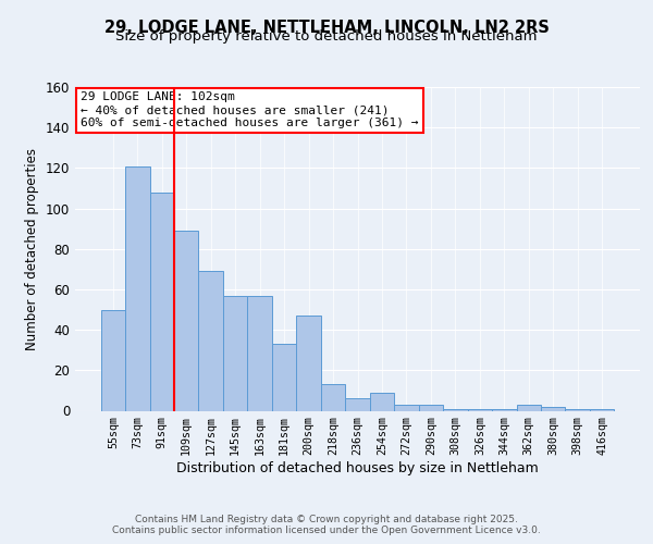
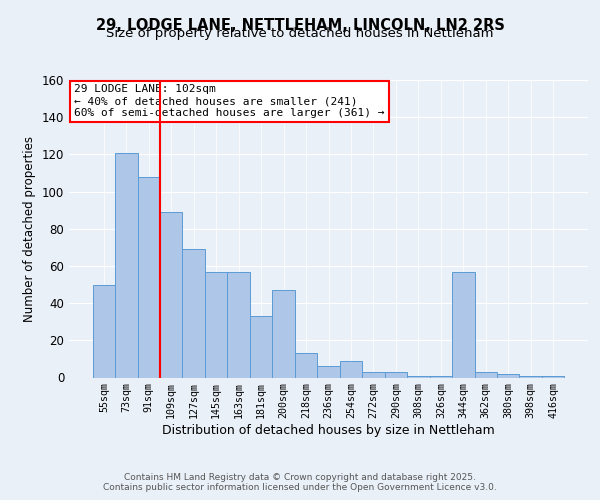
344sqm: 1 -> 57
